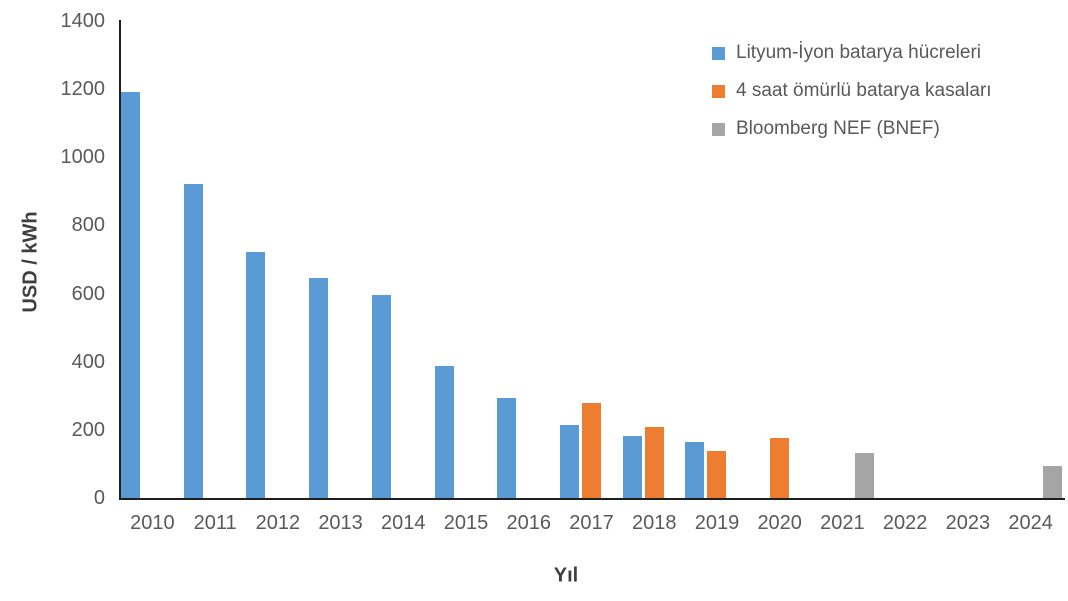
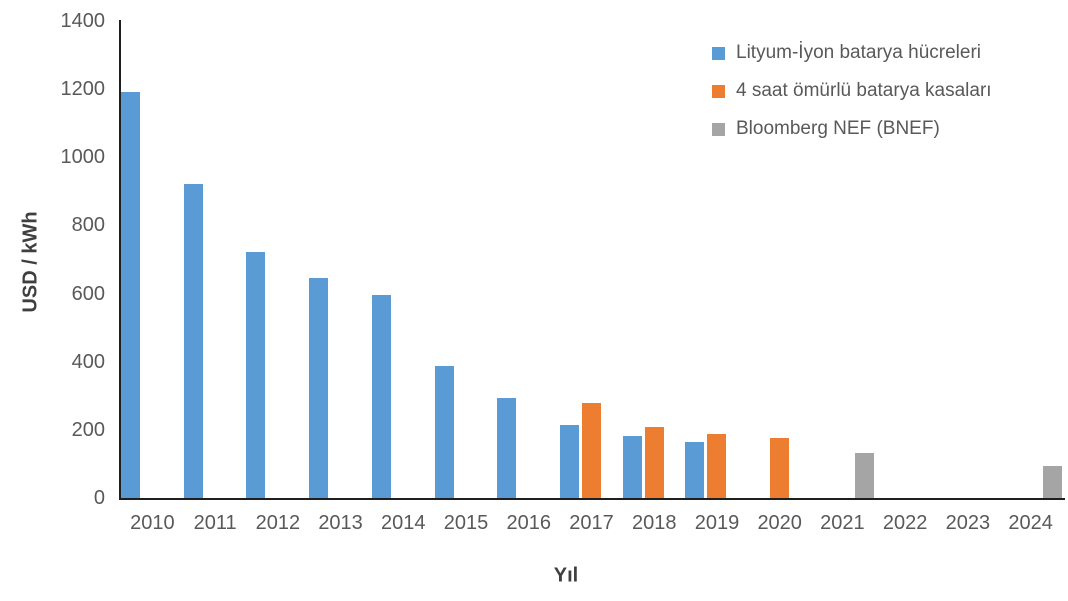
4 saat ömürlü batarya kasaları/2019: 140 -> 190
